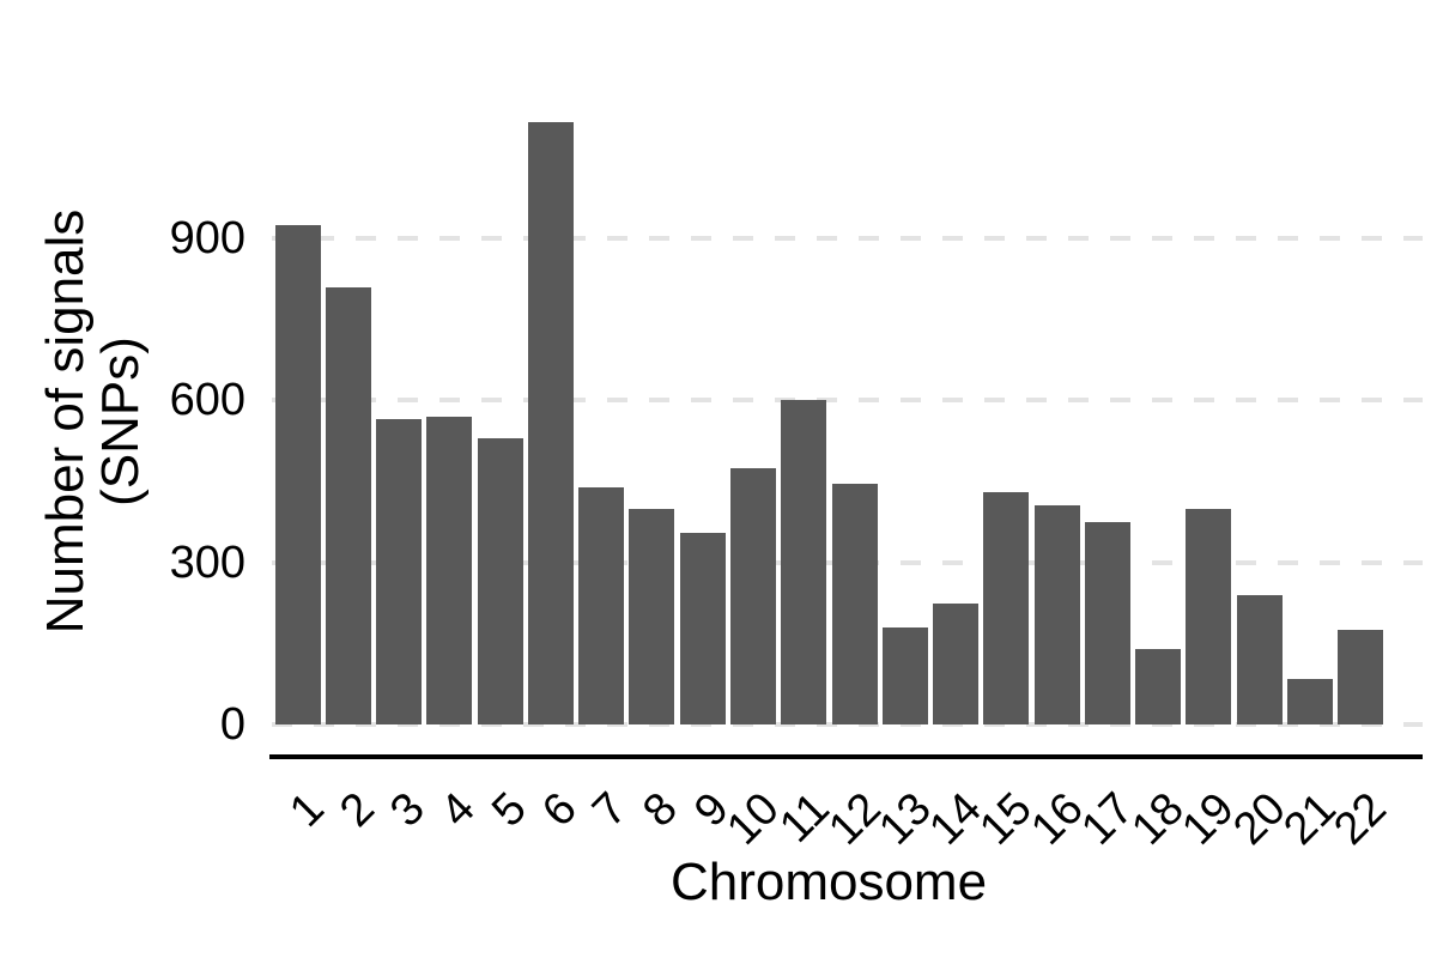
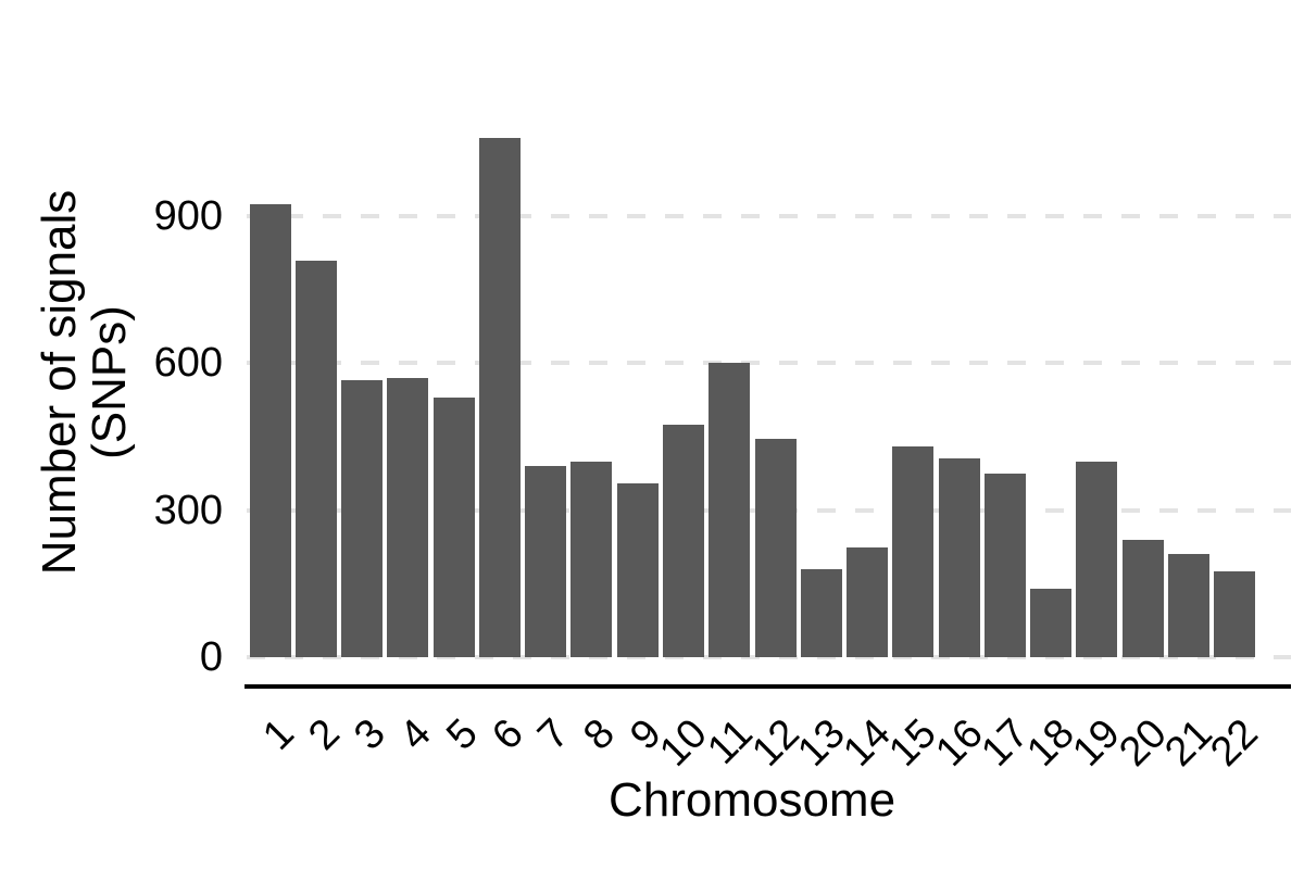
6: 1120 -> 1060
7: 440 -> 390
21: 80 -> 210
